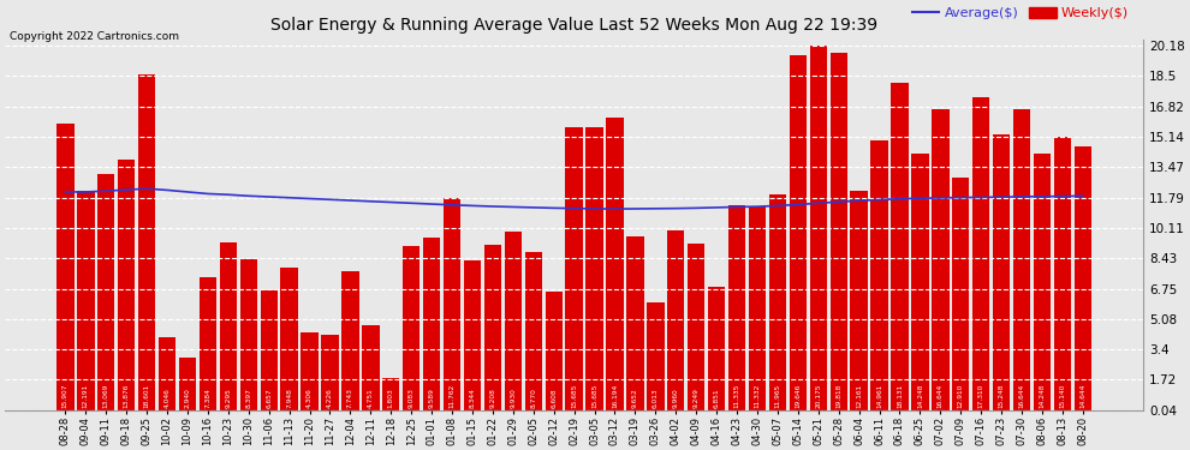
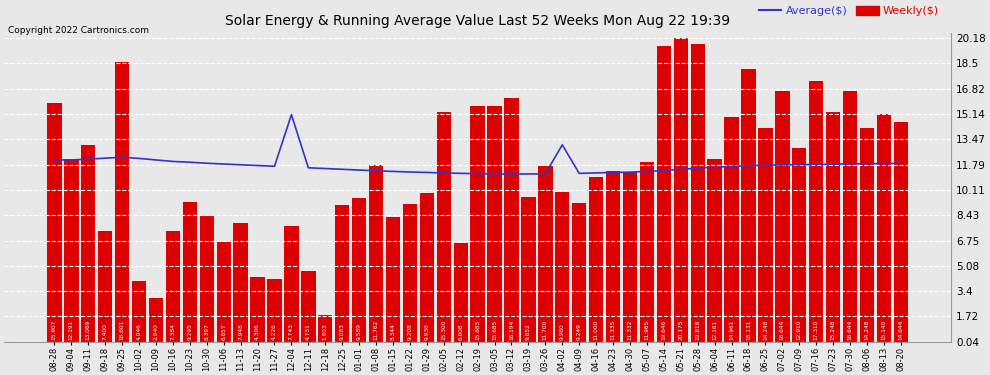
Weekly($)/09-18: 13.9 -> 7.4
Average($)/12-04: 11.6 -> 15.1
Weekly($)/02-05: 8.8 -> 15.3
Weekly($)/03-26: 6.0 -> 11.7
Average($)/04-02: 11.2 -> 13.1
Weekly($)/04-16: 6.9 -> 11.0
